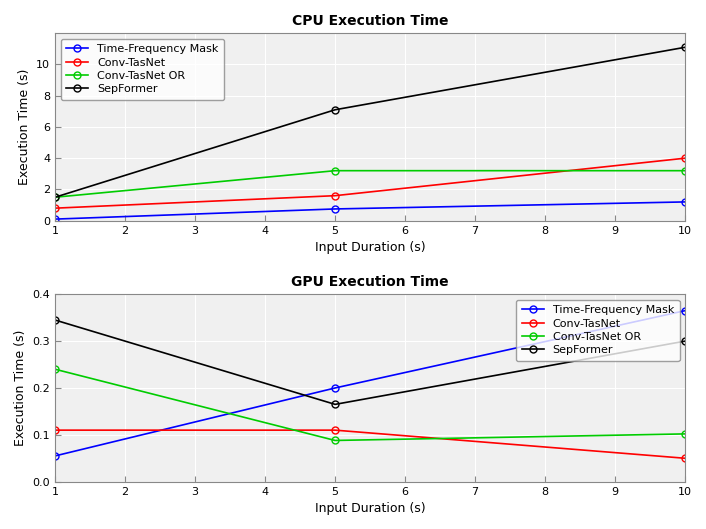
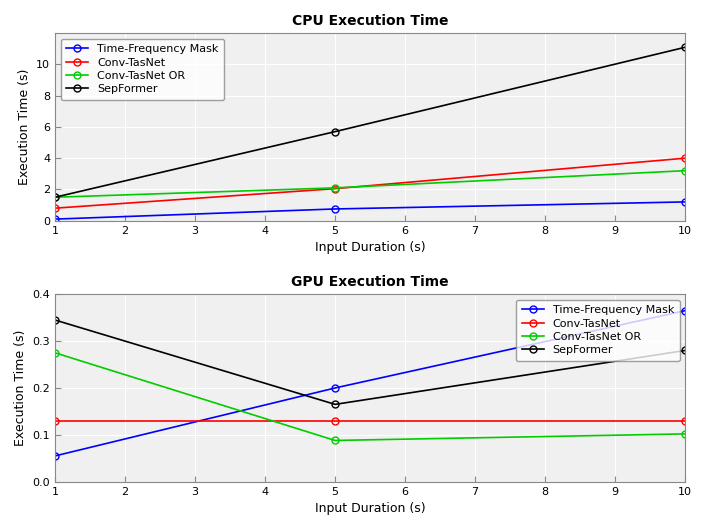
CPU Execution Time/Conv-TasNet/5: 1.6 -> 2.0
CPU Execution Time/Conv-TasNet OR/5: 3.2 -> 2.1
CPU Execution Time/SepFormer/5: 7.1 -> 5.7
GPU Execution Time/Conv-TasNet/1: 0.11 -> 0.13
GPU Execution Time/Conv-TasNet OR/1: 0.240 -> 0.275
GPU Execution Time/Conv-TasNet/5: 0.11 -> 0.13
GPU Execution Time/Conv-TasNet/10: 0.05 -> 0.13
GPU Execution Time/SepFormer/10: 0.300 -> 0.280
